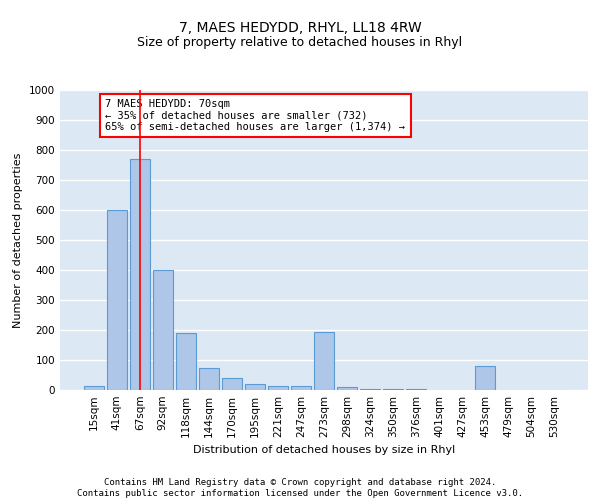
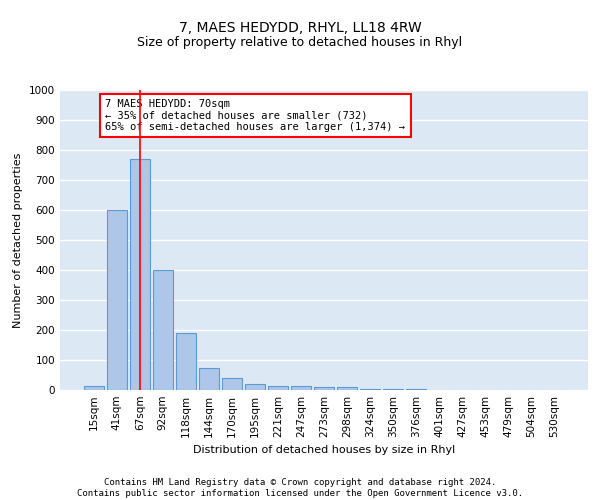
273sqm: 195 -> 10
453sqm: 80 -> 1
